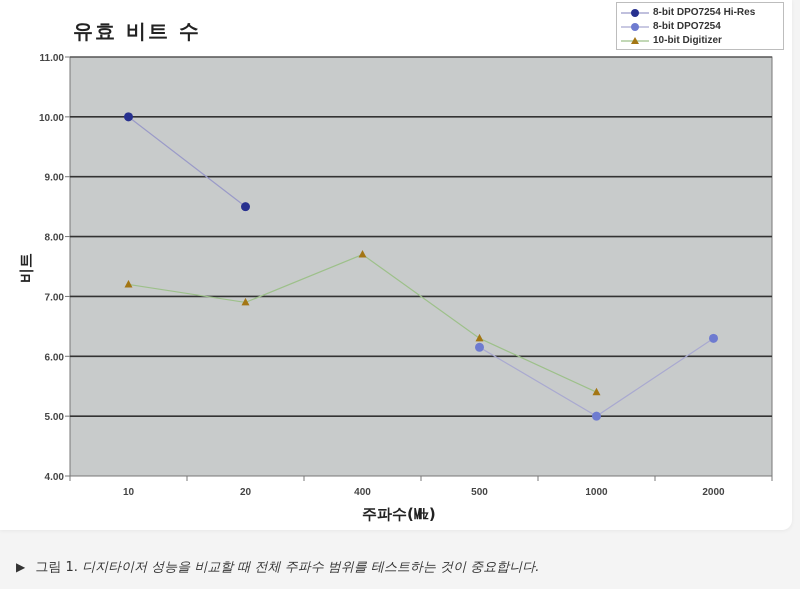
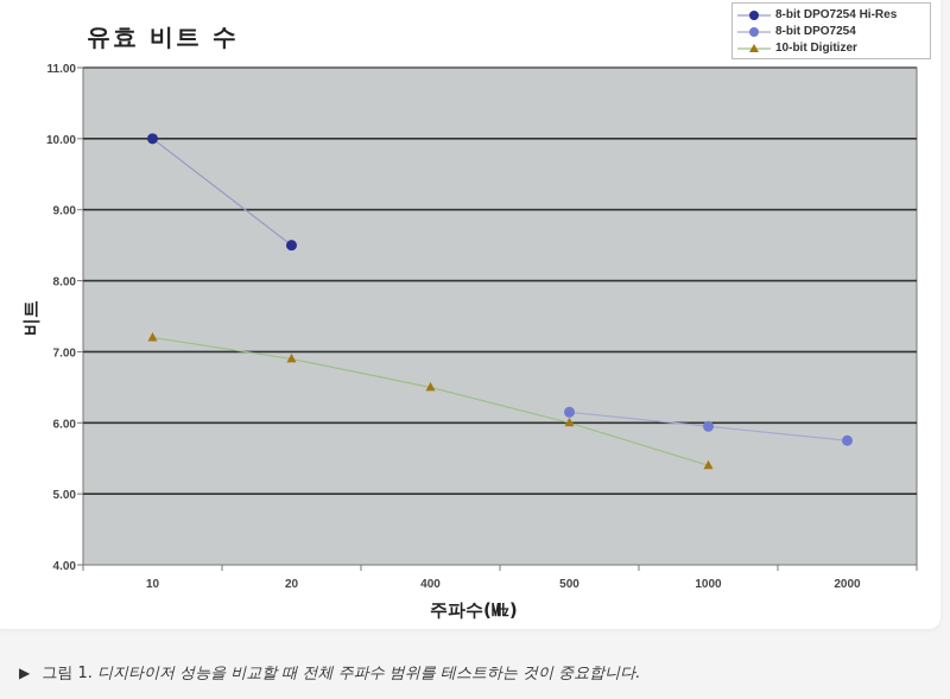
10-bit Digitizer/400: 7.7 -> 6.5
10-bit Digitizer/500: 6.3 -> 6.0
8-bit DPO7254/1000: 5.0 -> 6.0
8-bit DPO7254/2000: 6.3 -> 5.8
